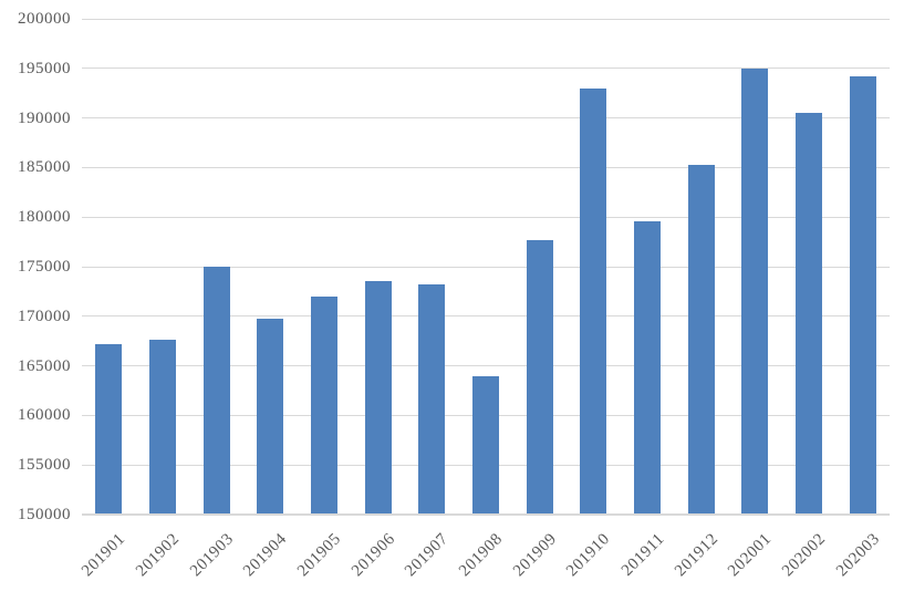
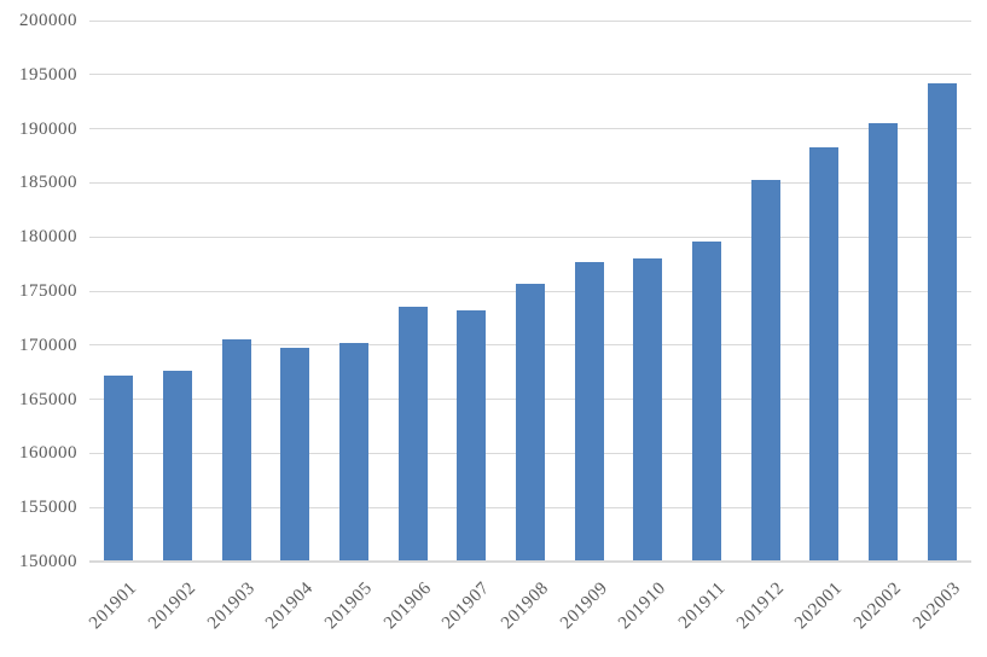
201903: 175000 -> 170000
201905: 172000 -> 170000
201908: 164000 -> 176000
201910: 193000 -> 178000
202001: 195000 -> 188000
